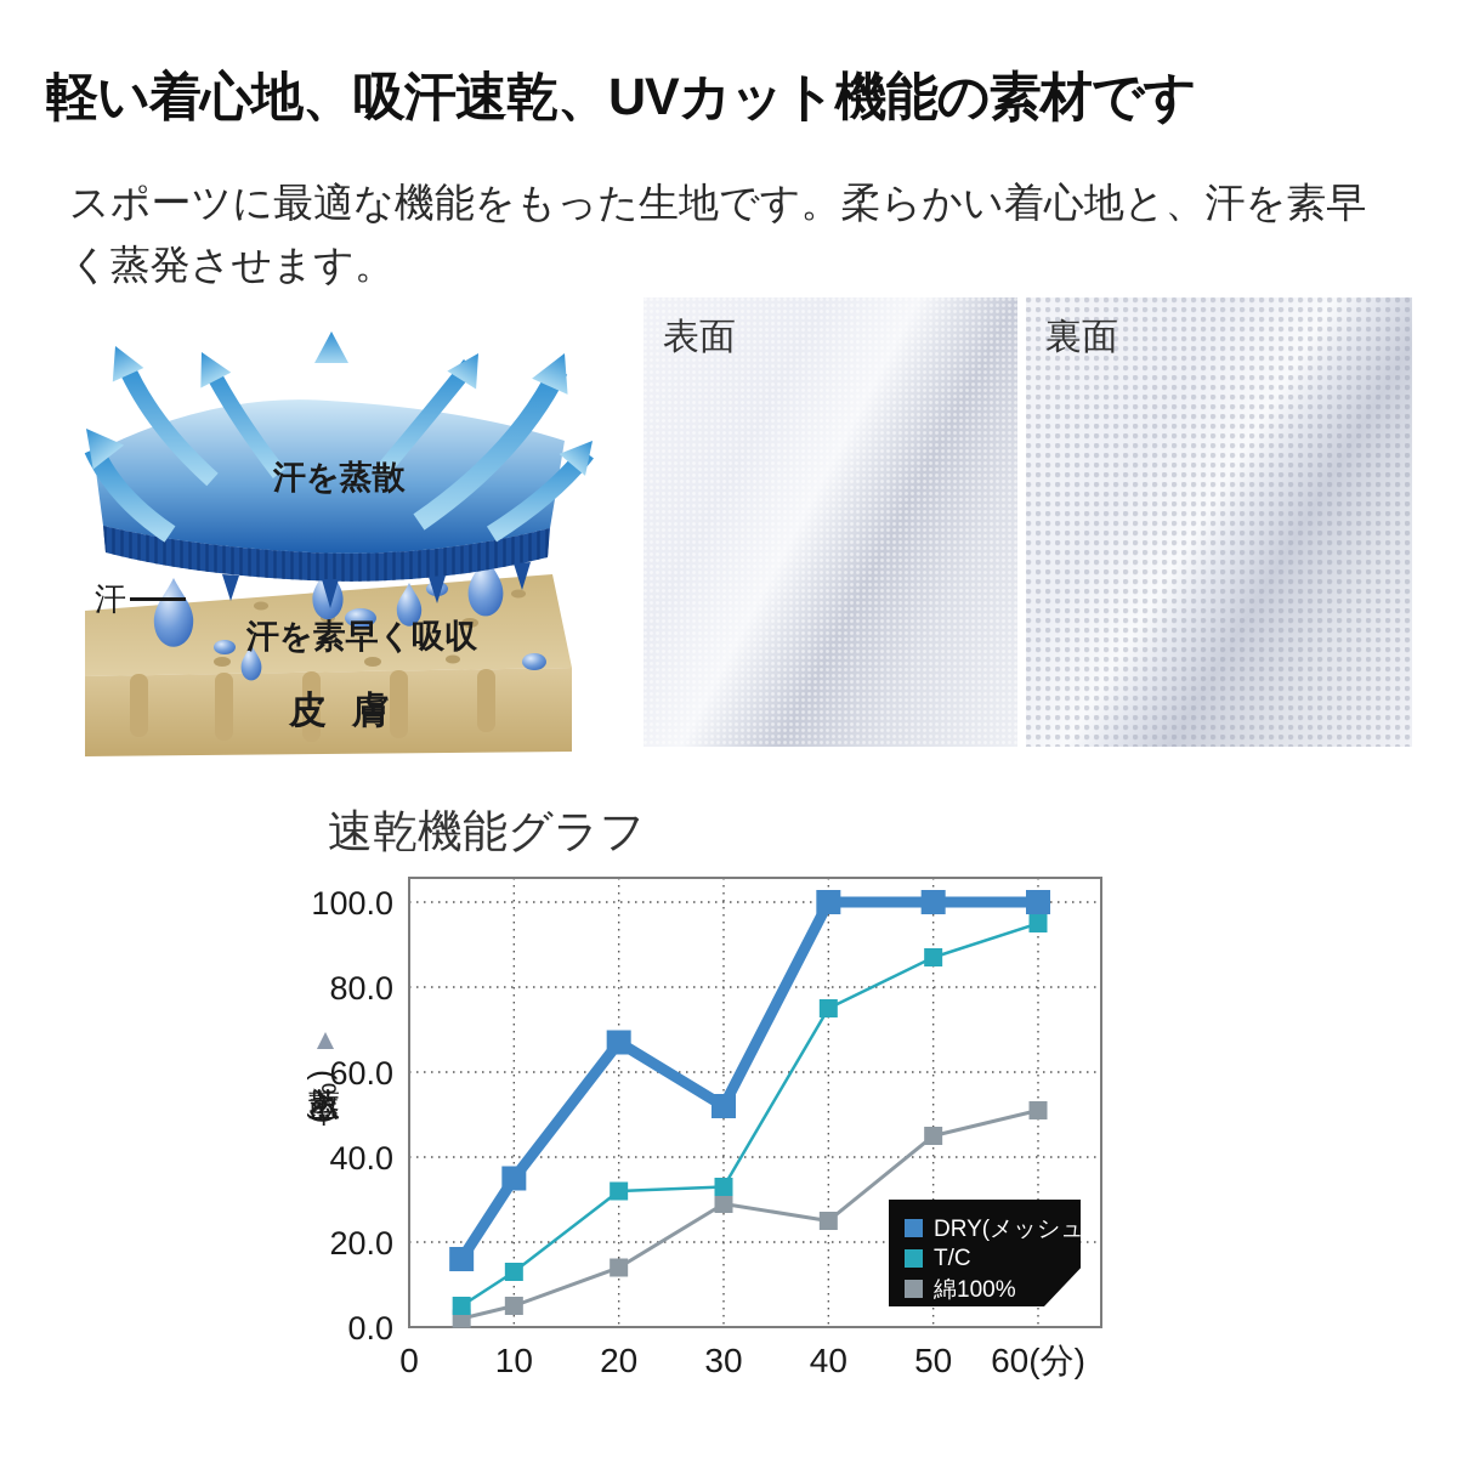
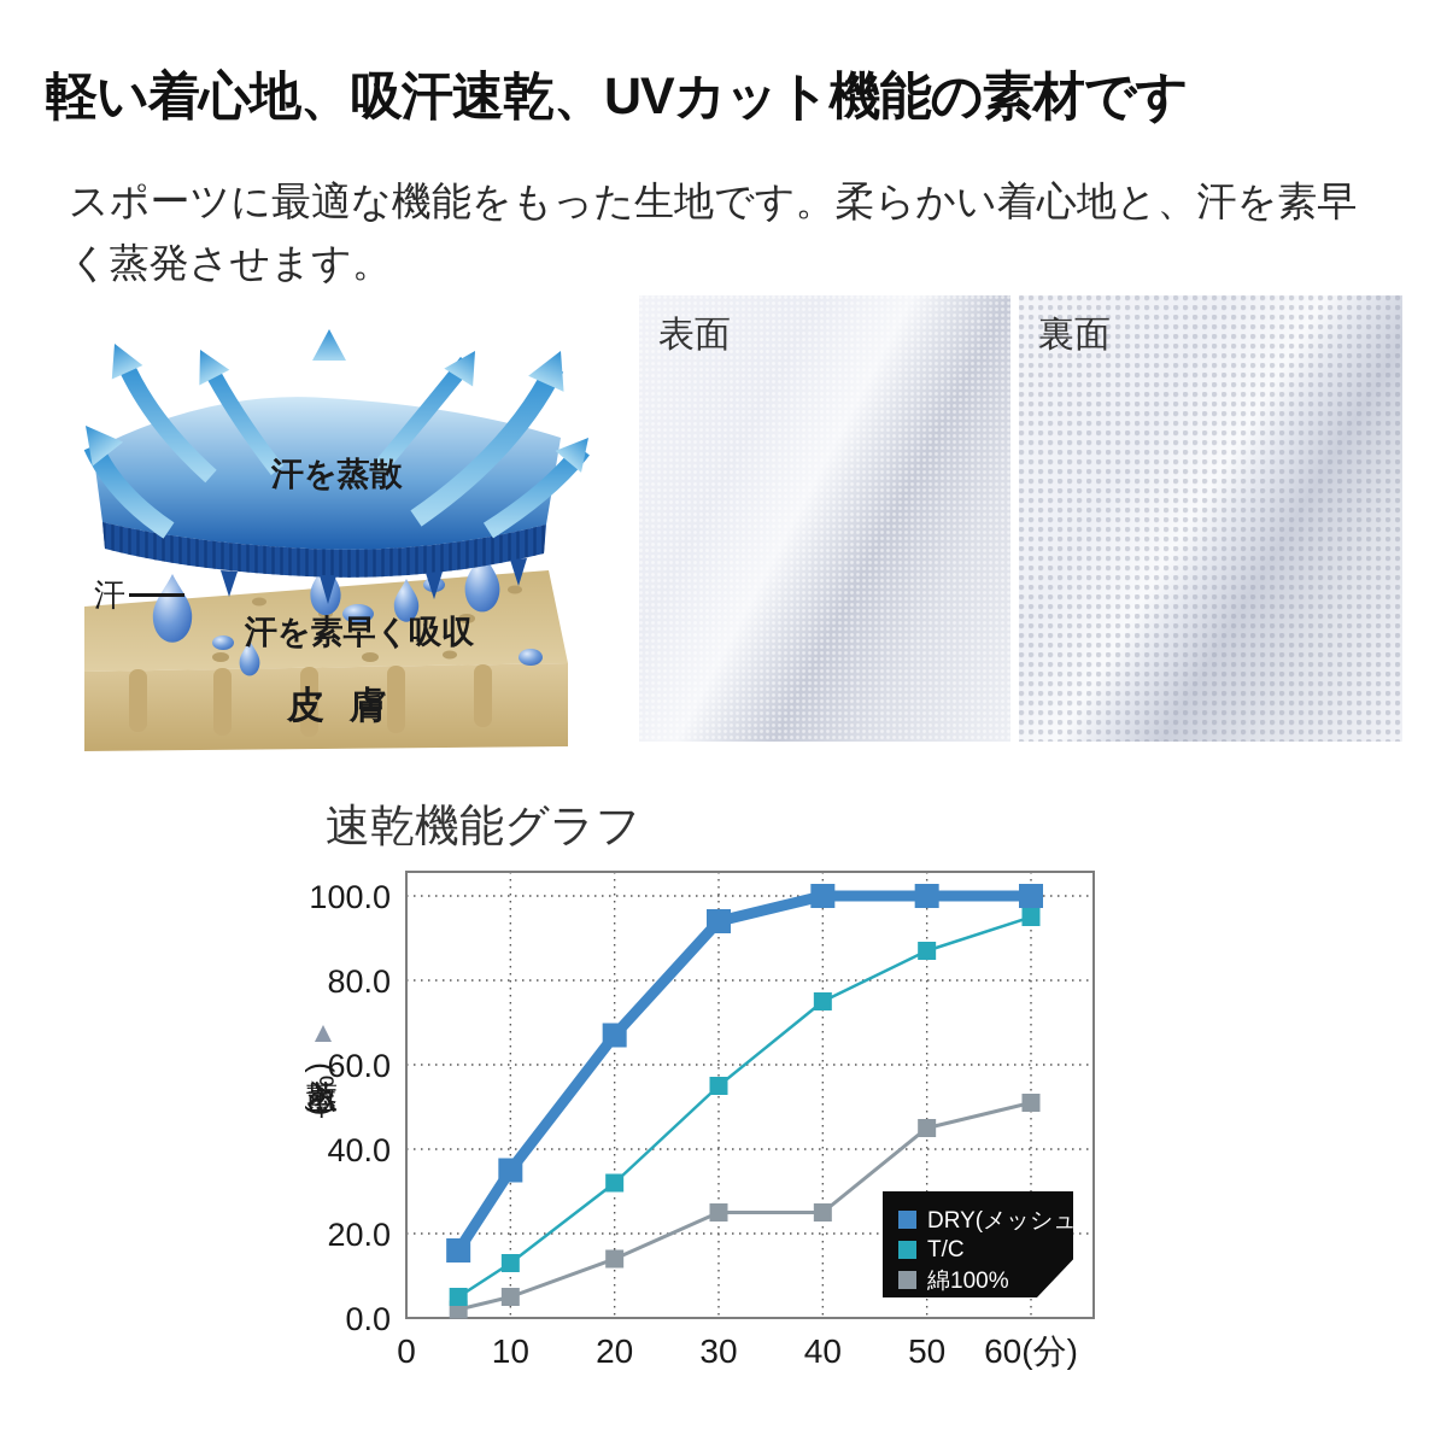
DRY(メッシュ)/30: 52 -> 94
T/C/30: 33 -> 55
綿100%/30: 29 -> 25
